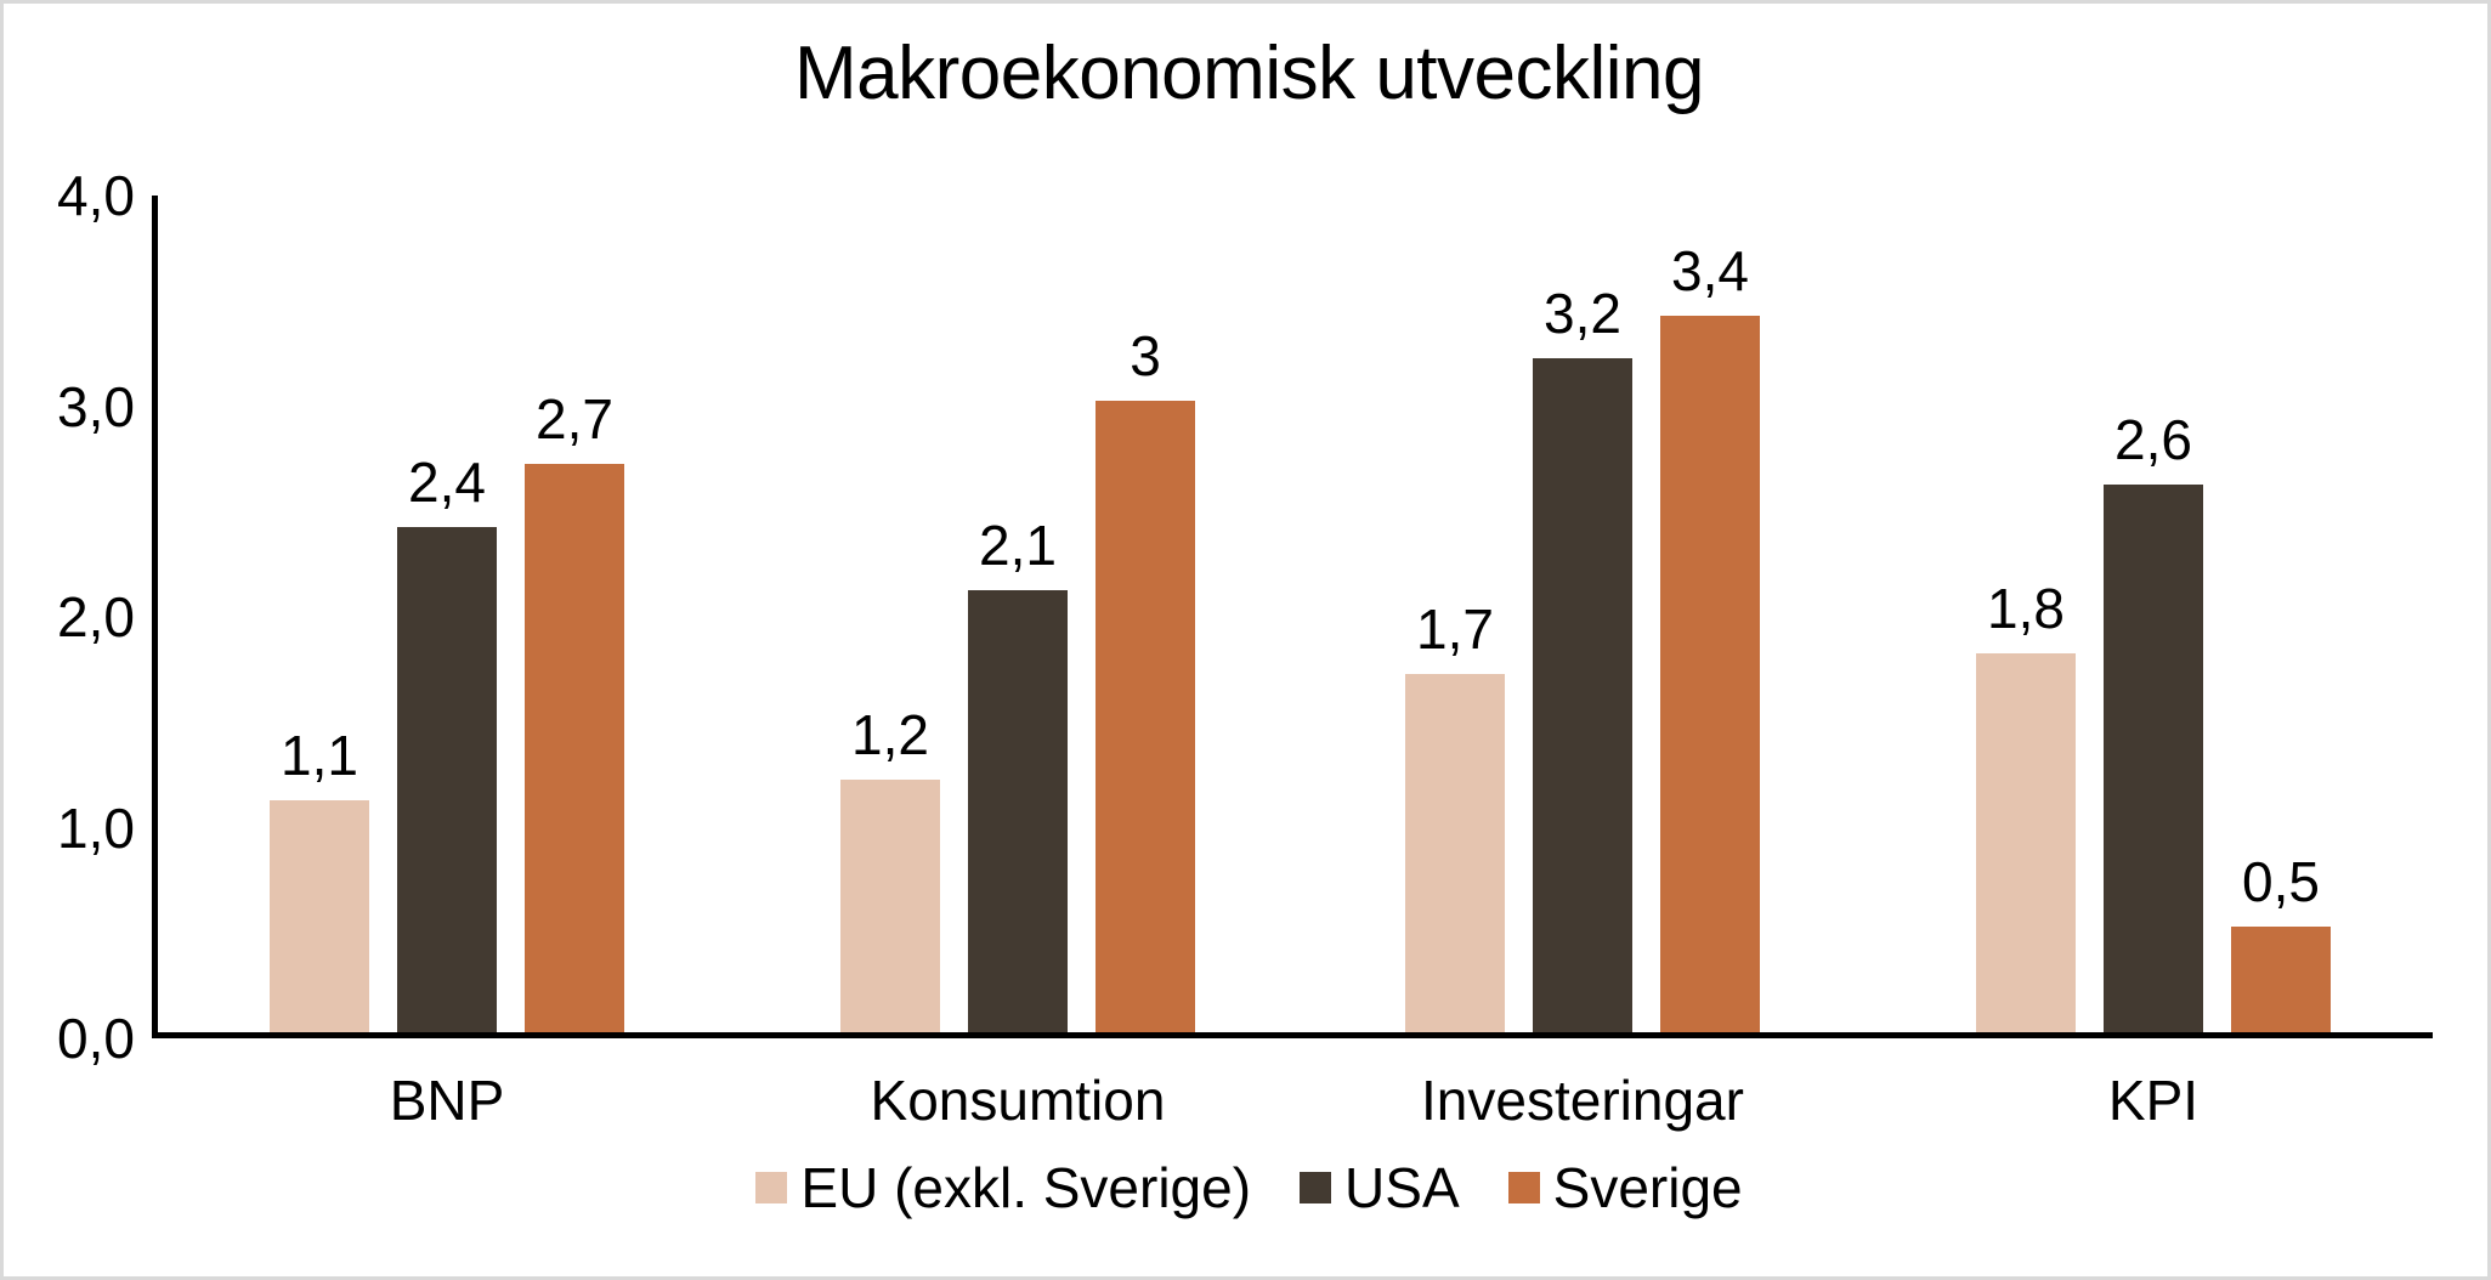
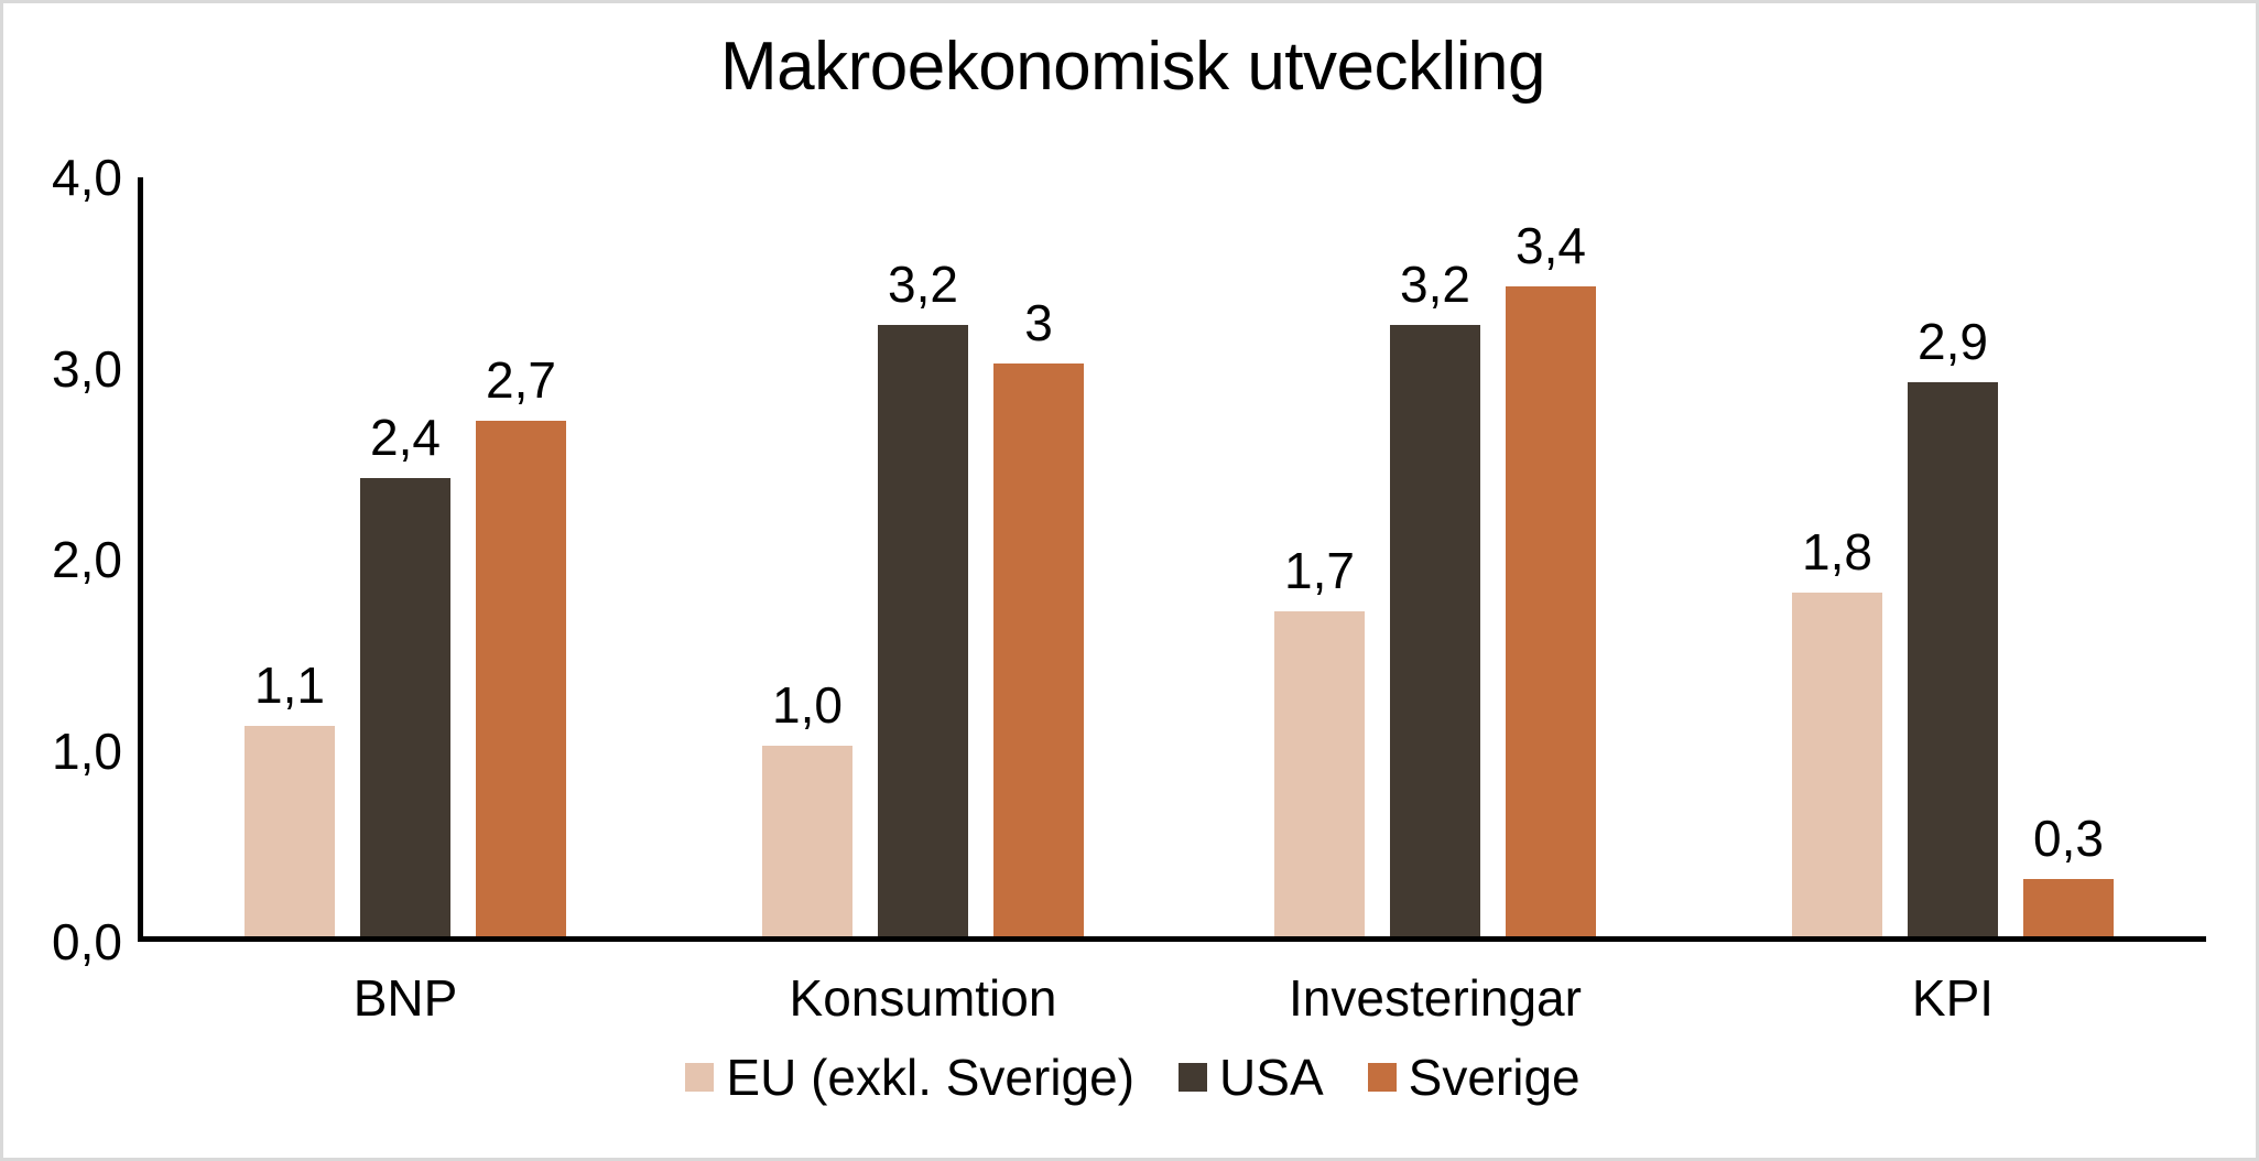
EU (exkl. Sverige)/Konsumtion: 1,2 -> 1,0
USA/Konsumtion: 2,1 -> 3,2
USA/KPI: 2,6 -> 2,9
Sverige/KPI: 0,5 -> 0,3
